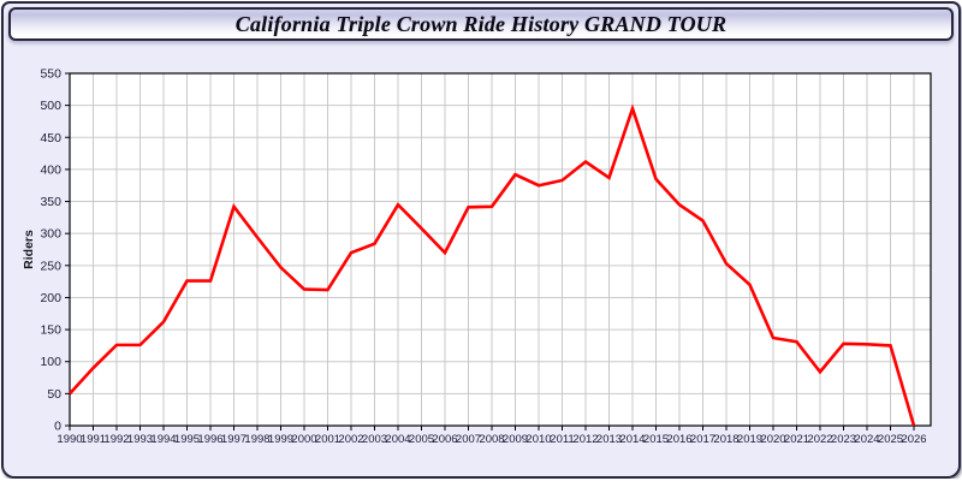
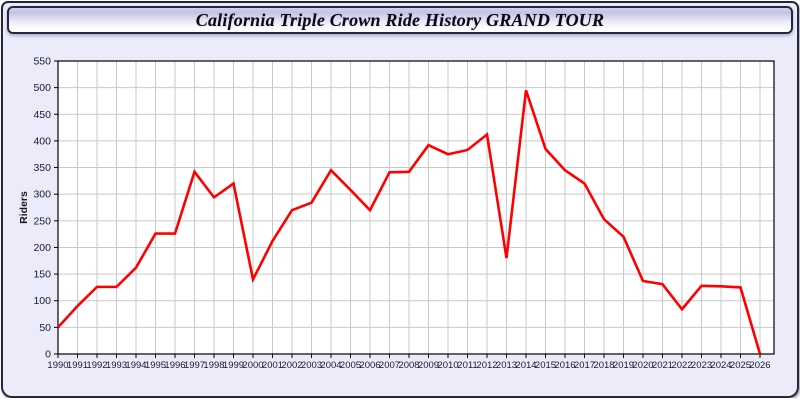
1999: 250 -> 320
2000: 210 -> 140
2013: 390 -> 180
